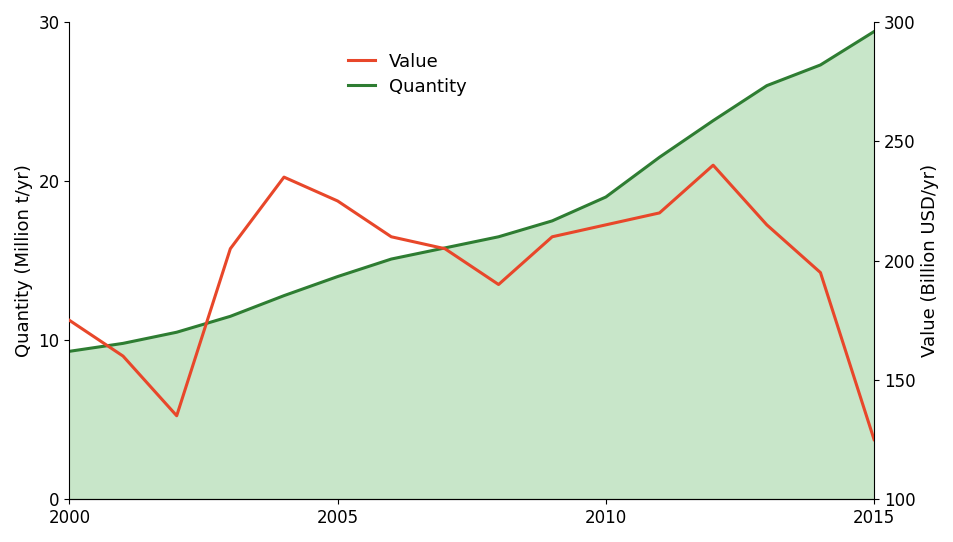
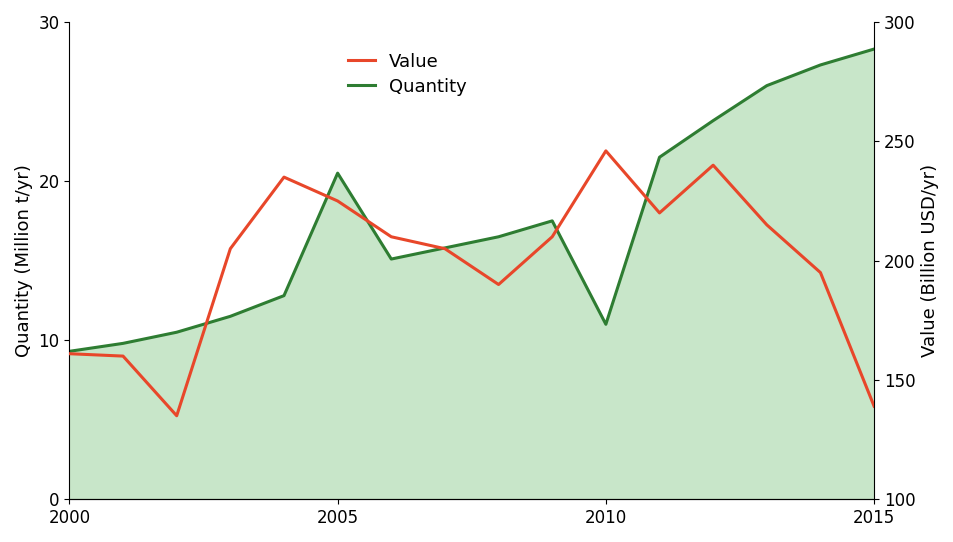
Value/2000: 175 -> 161
Quantity/2005: 14.0 -> 20.5
Quantity/2010: 19.0 -> 11.0
Value/2010: 215 -> 246
Quantity/2015: 29.4 -> 28.3
Value/2015: 125 -> 139
